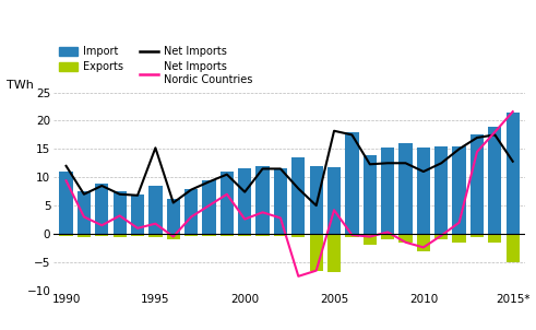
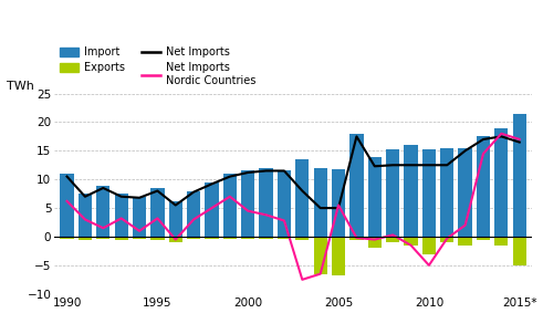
Net Imports/1990: 12.0 -> 10.5
Net Imports Nordic Countries/1990: 9.4 -> 6.2
Net Imports/1995: 15.2 -> 8.0
Net Imports Nordic Countries/1995: 1.8 -> 3.2
Net Imports/2000: 7.4 -> 11.2
Net Imports Nordic Countries/2000: 2.6 -> 4.5
Net Imports/2005: 18.2 -> 5.0
Net Imports Nordic Countries/2005: 4.2 -> 5.5
Net Imports/2010: 11.0 -> 12.5
Net Imports Nordic Countries/2010: -2.4 -> -5.0
Net Imports/2015*: 12.8 -> 16.5
Net Imports Nordic Countries/2015*: 21.6 -> 17.0
